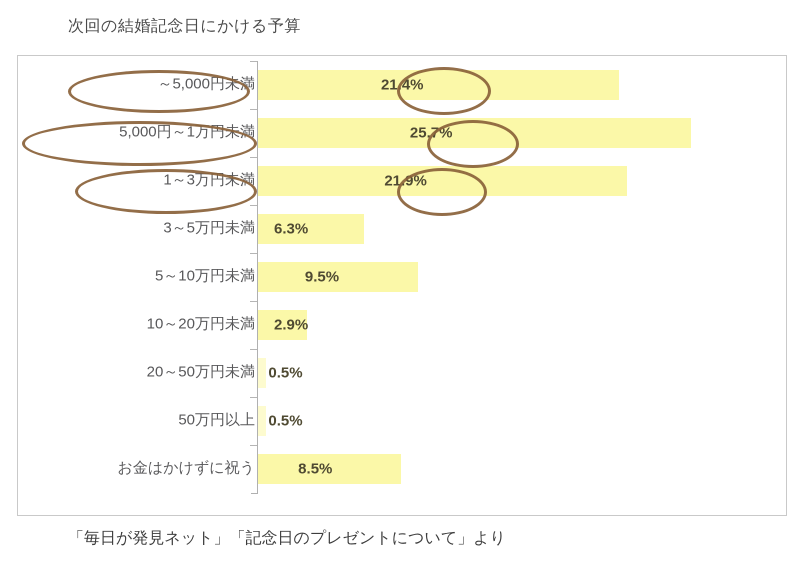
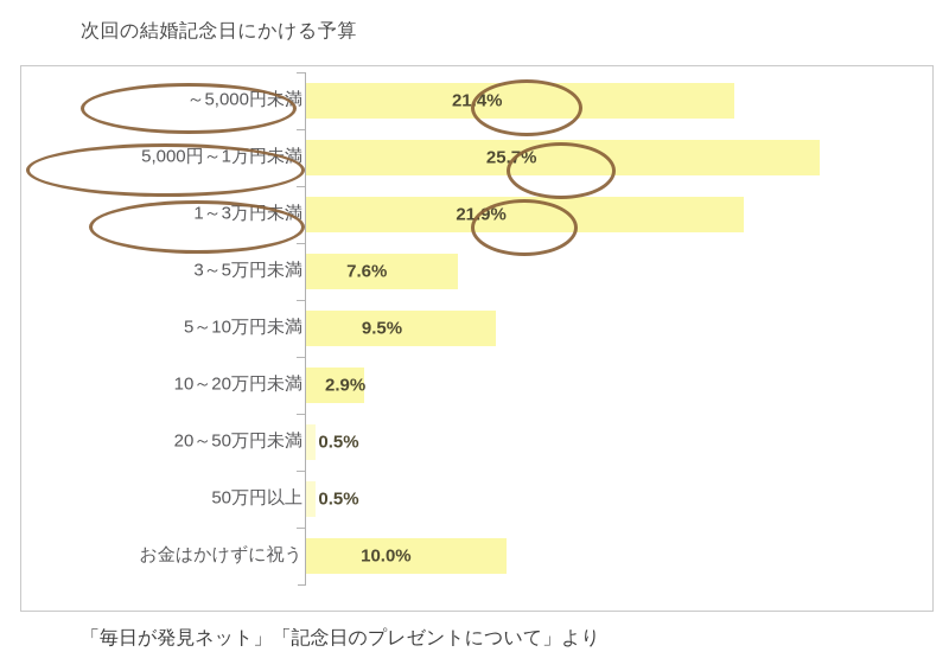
3～5万円未満: 6.3% -> 7.6%
お金はかけずに祝う: 8.5% -> 10.0%
